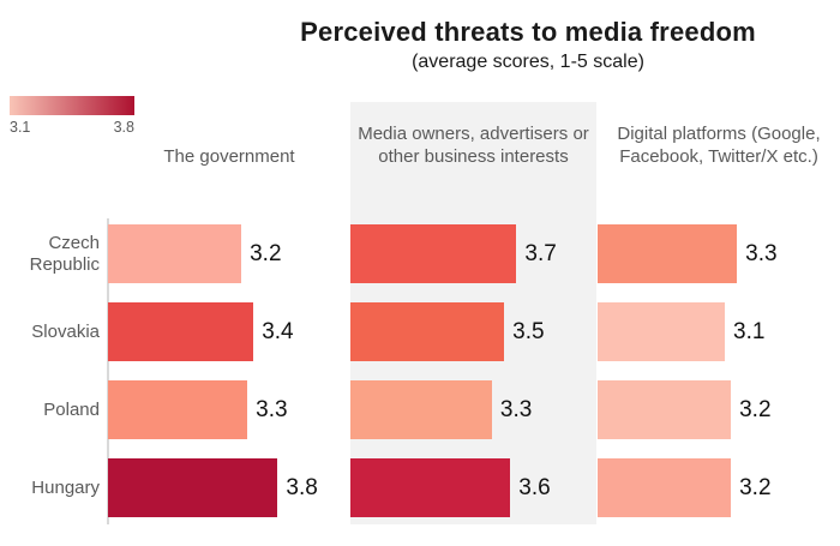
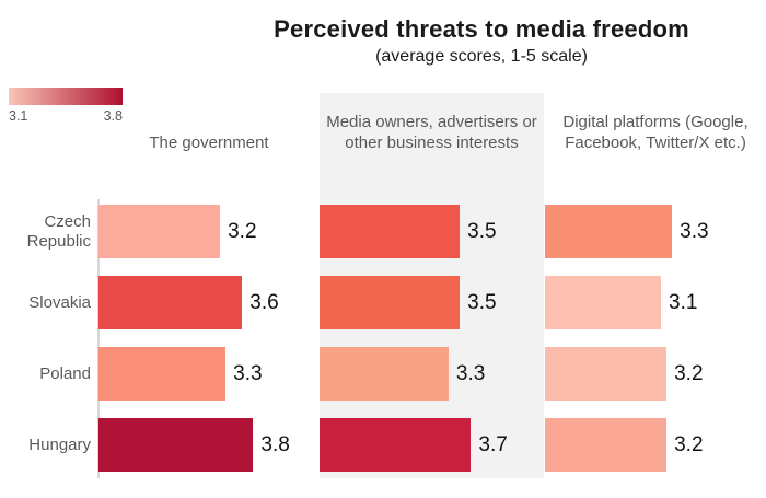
Media owners, advertisers or other business interests/Czech Republic: 3.7 -> 3.5
The government/Slovakia: 3.4 -> 3.6
Media owners, advertisers or other business interests/Hungary: 3.6 -> 3.7
